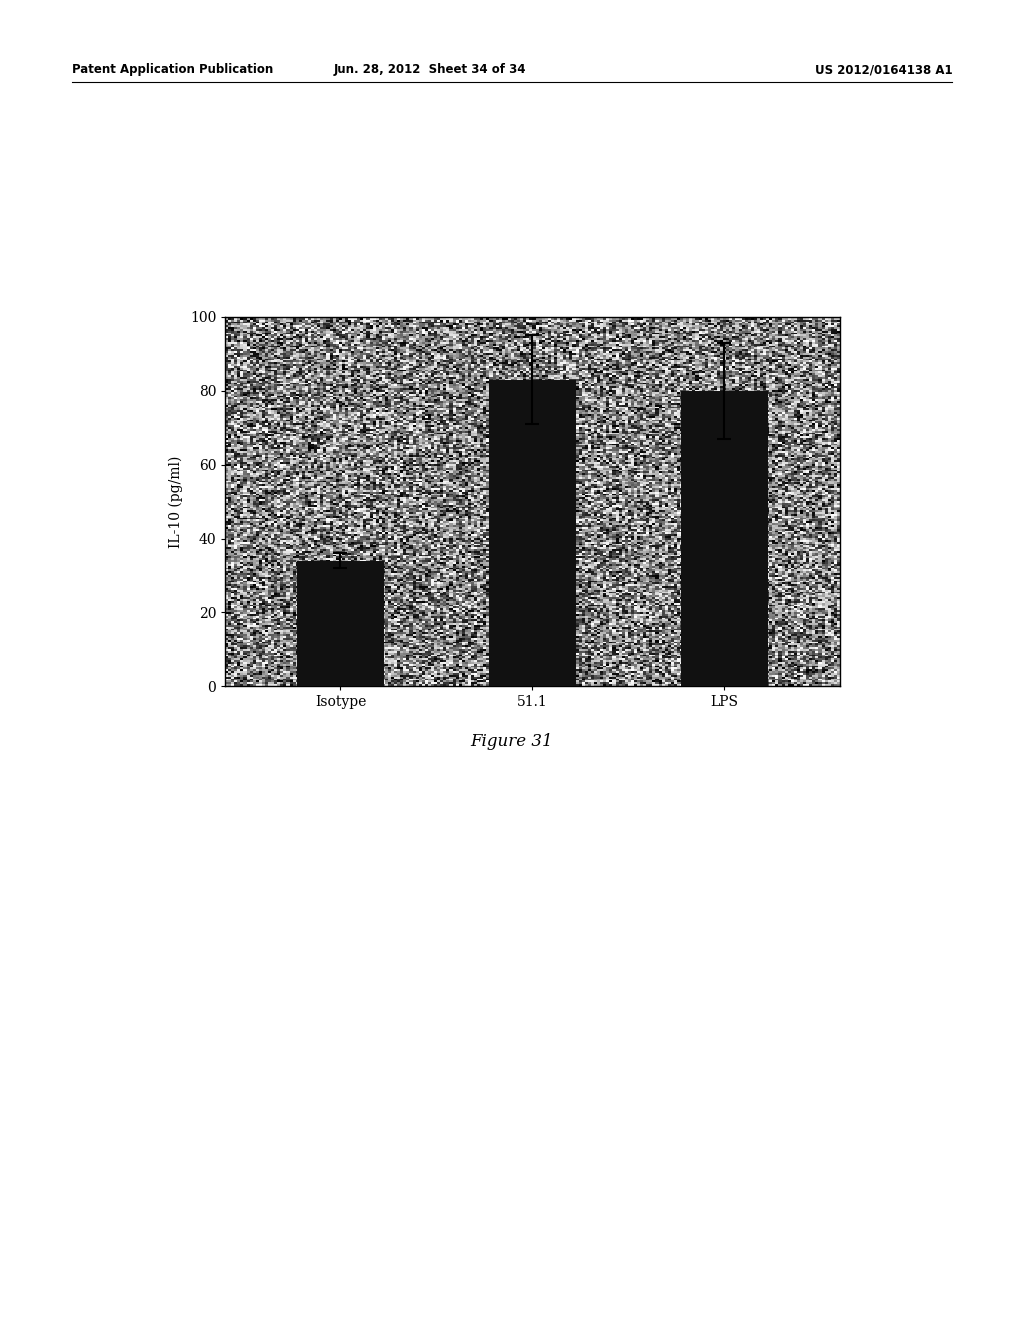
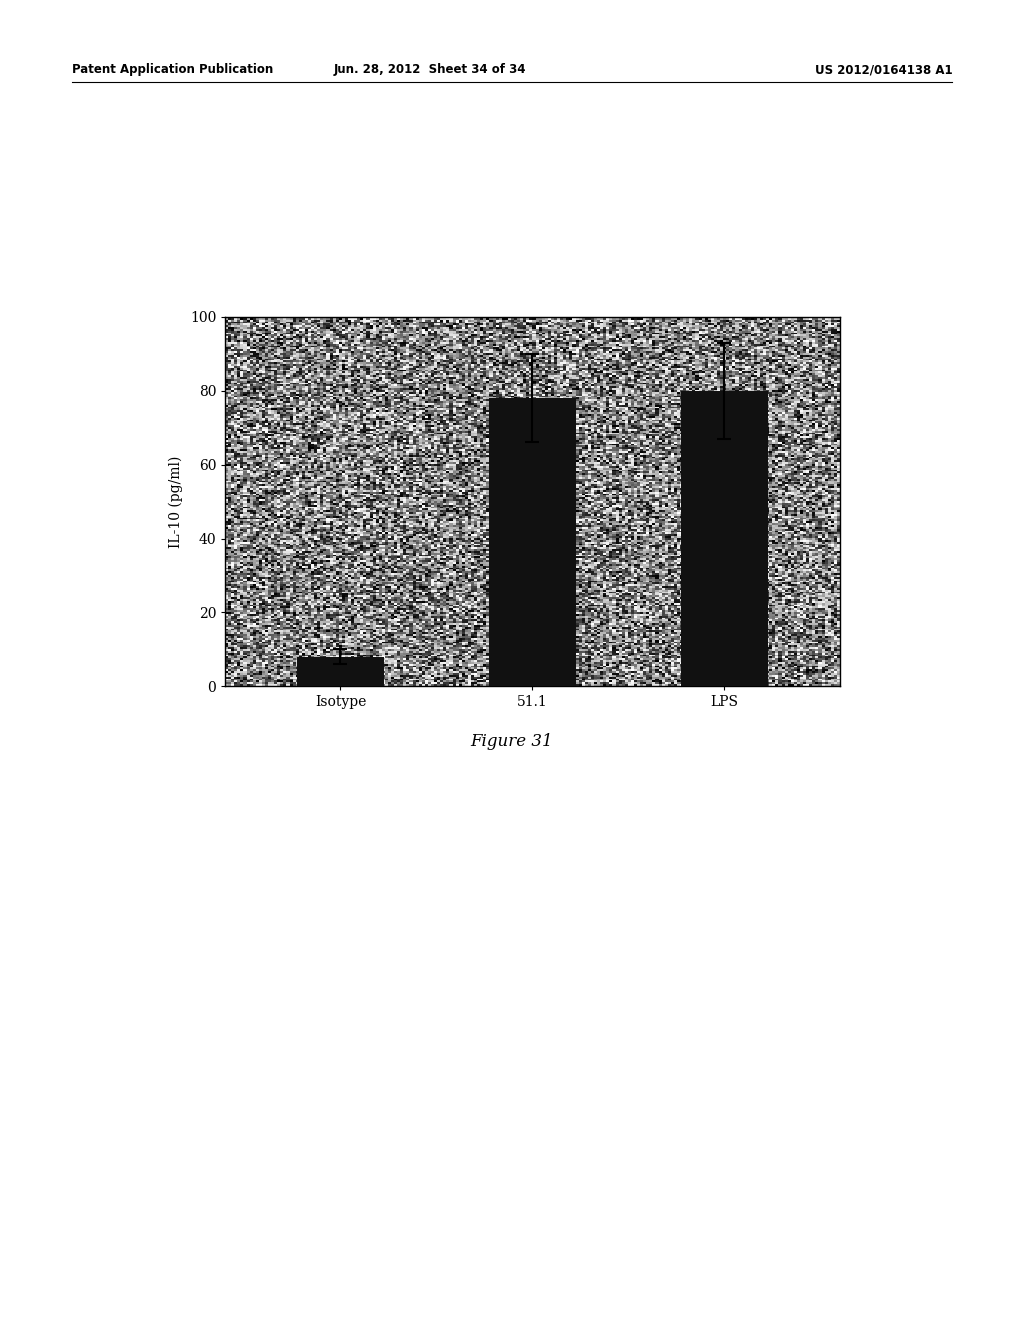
Isotype: 34 -> 8
51.1: 83 -> 78
